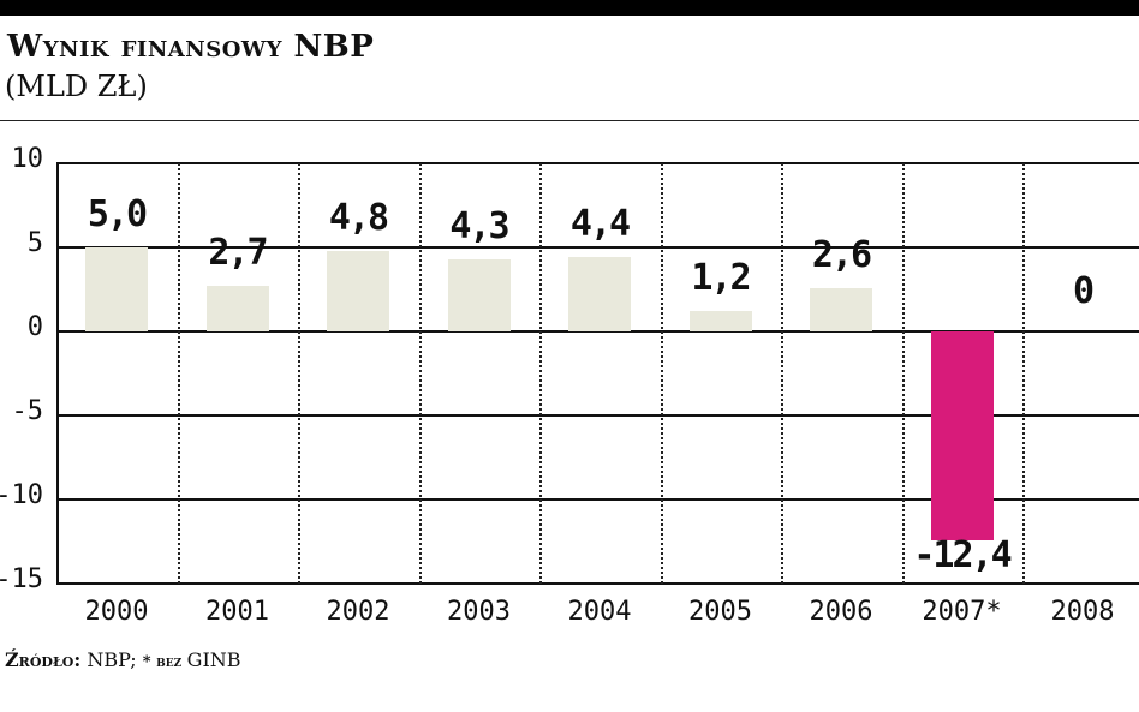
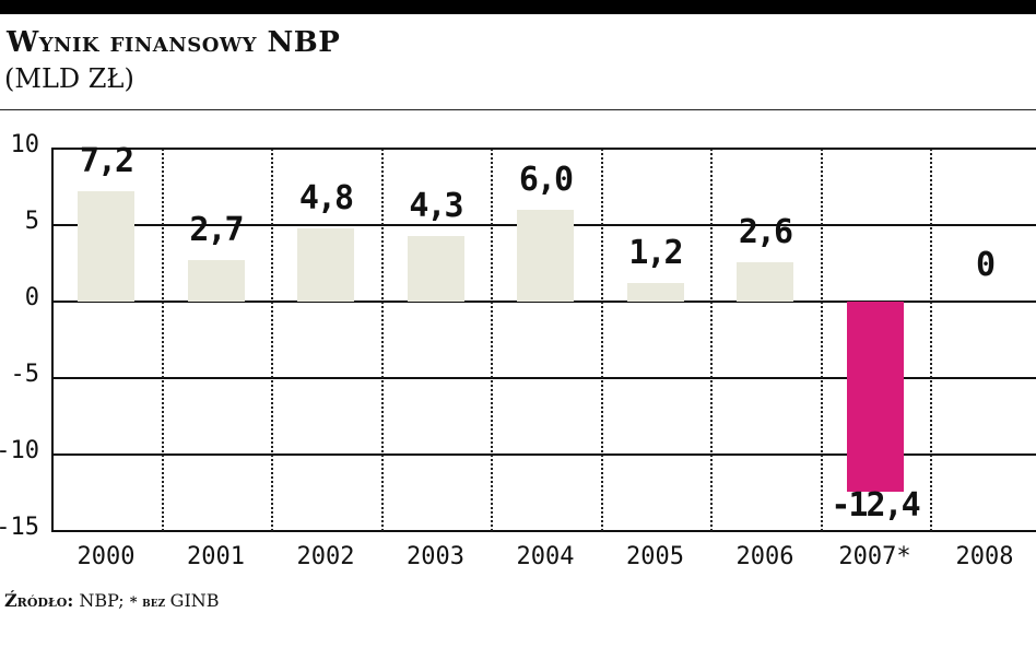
2000: 5,0 -> 7,2
2004: 4,4 -> 6,0
